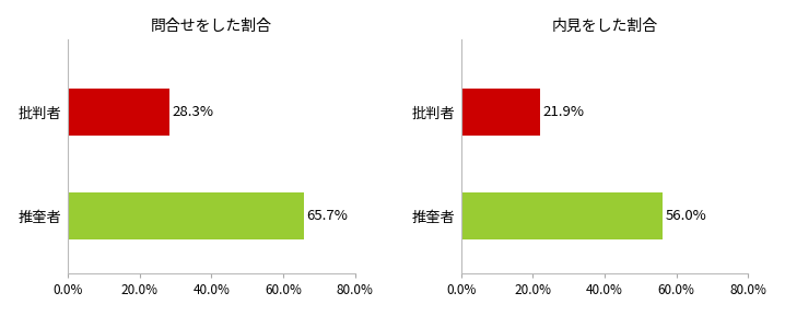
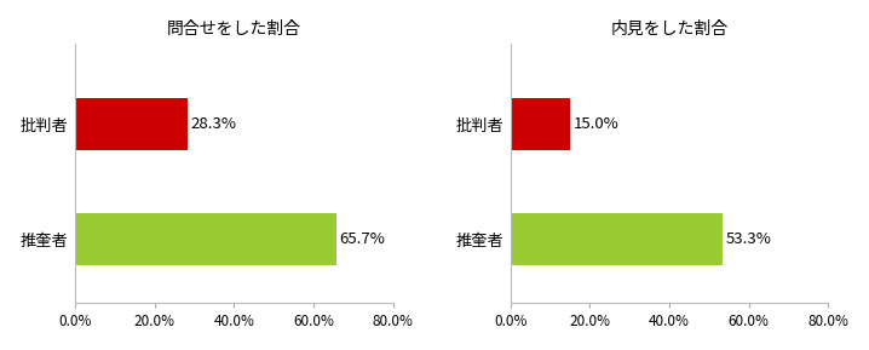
内見をした割合/批判者: 21.9% -> 15.0%
内見をした割合/推奎者: 56.0% -> 53.3%
